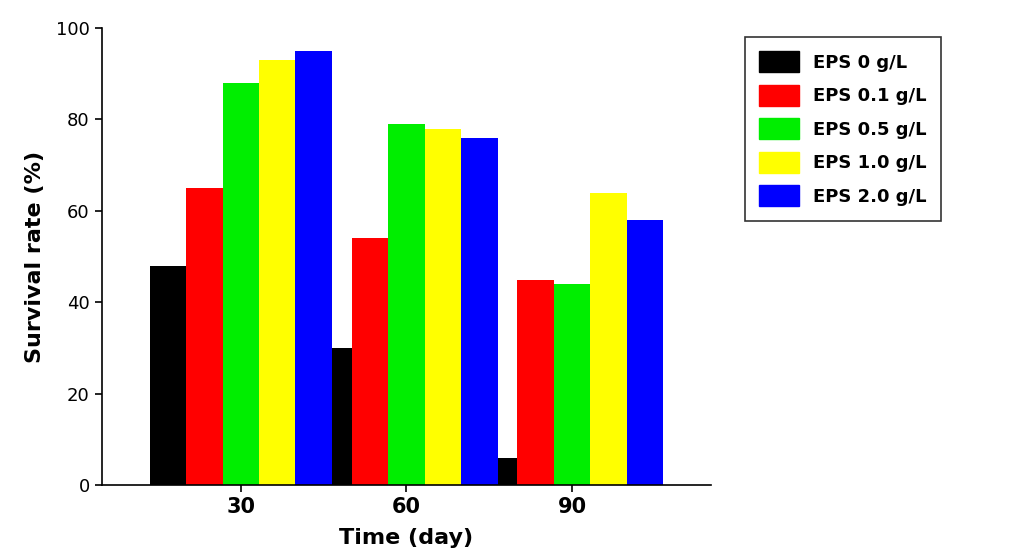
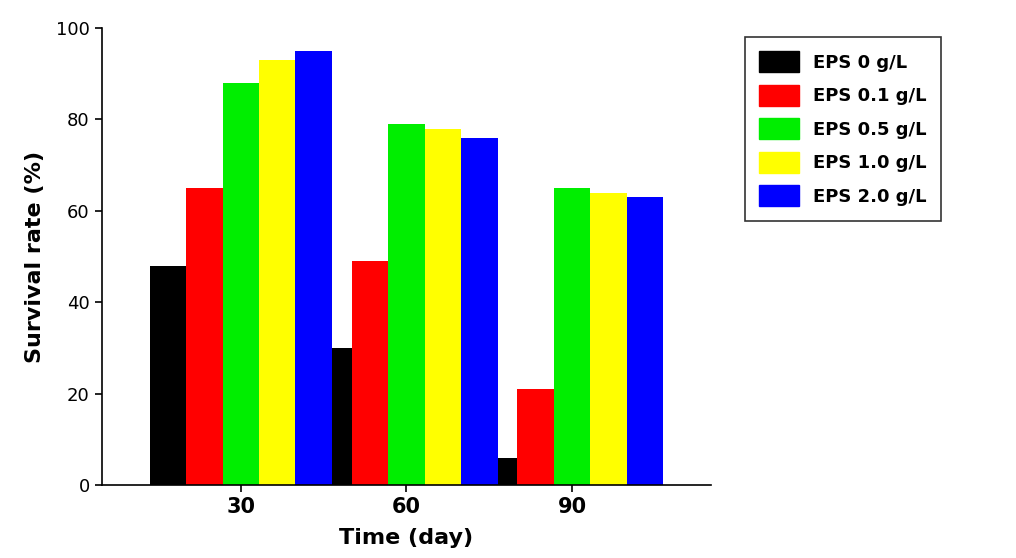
EPS 0.1 g/L/60: 54 -> 49
EPS 0.1 g/L/90: 45 -> 21
EPS 0.5 g/L/90: 44 -> 65
EPS 2.0 g/L/90: 58 -> 63
